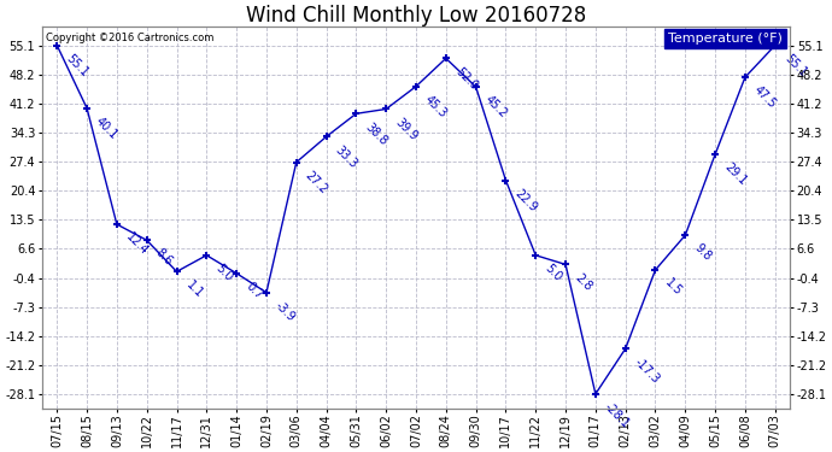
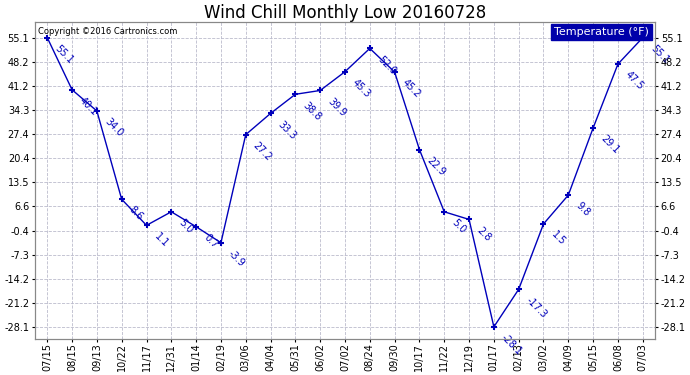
09/13: 12.4 -> 34.0
